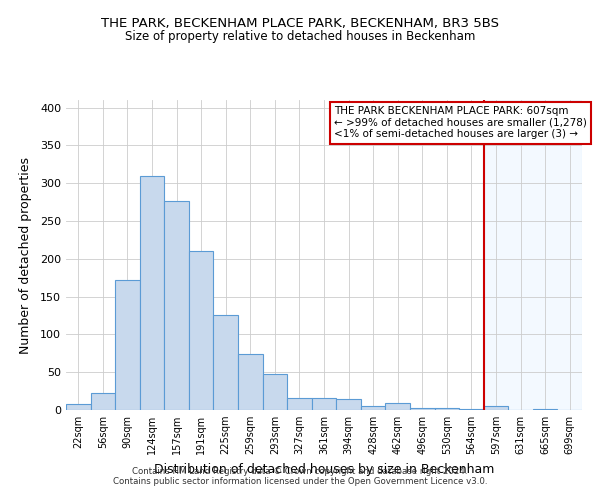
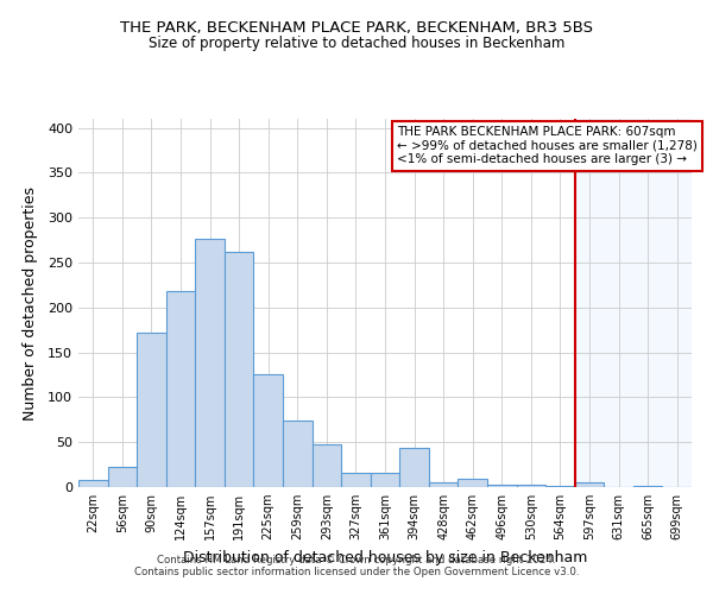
124sqm: 310 -> 218
191sqm: 210 -> 262
394sqm: 15 -> 44
